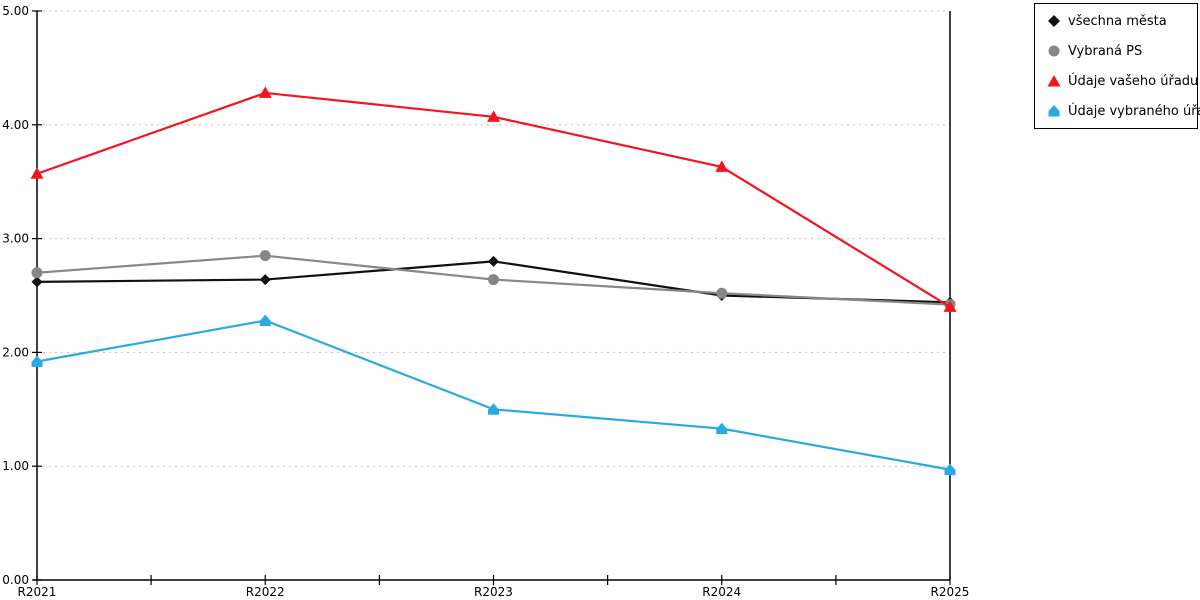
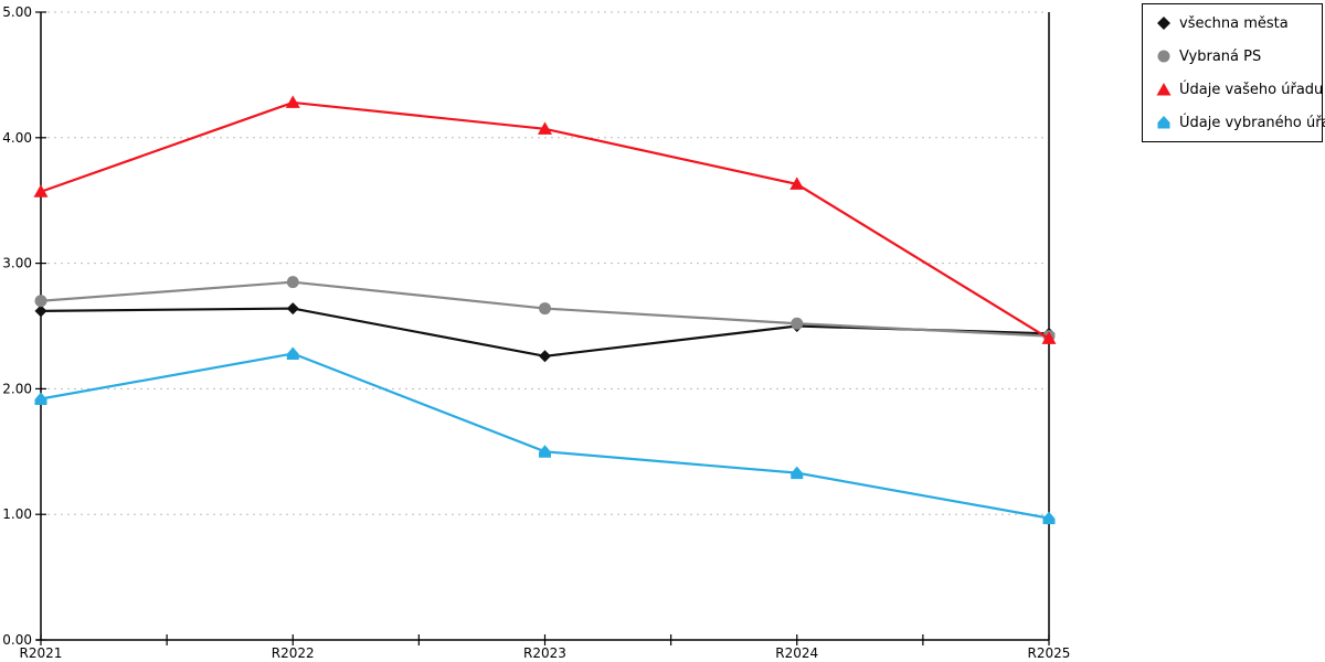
všechna města/R2023: 2.80 -> 2.26
